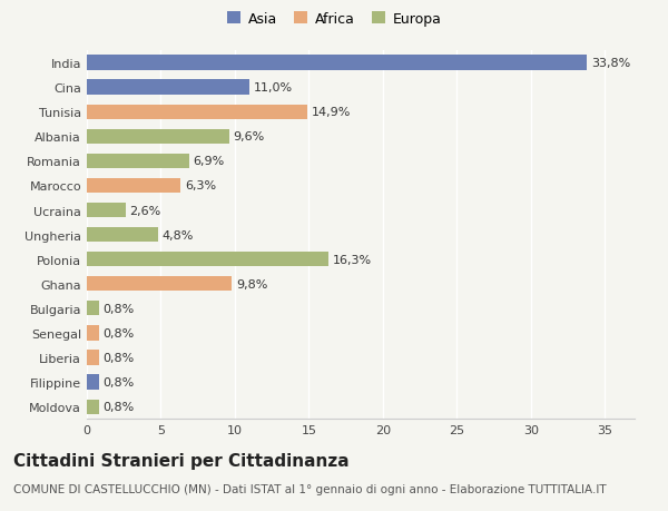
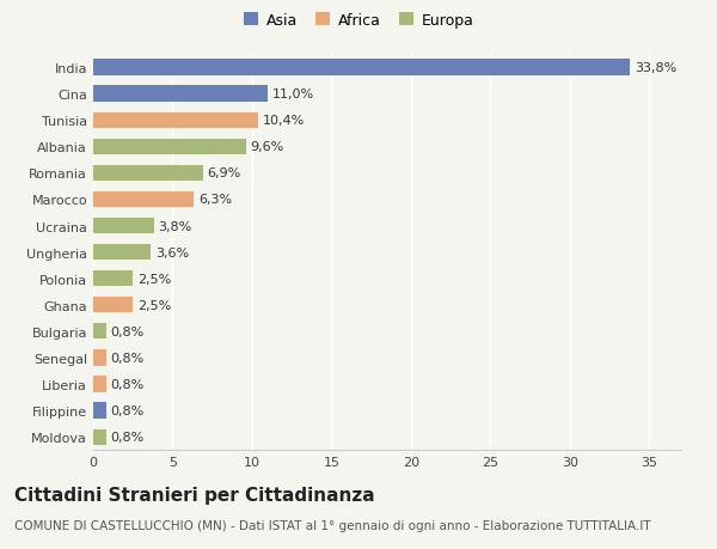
Tunisia: 14,9% -> 10,4%
Ucraina: 2,6% -> 3,8%
Ungheria: 4,8% -> 3,6%
Polonia: 16,3% -> 2,5%
Ghana: 9,8% -> 2,5%
